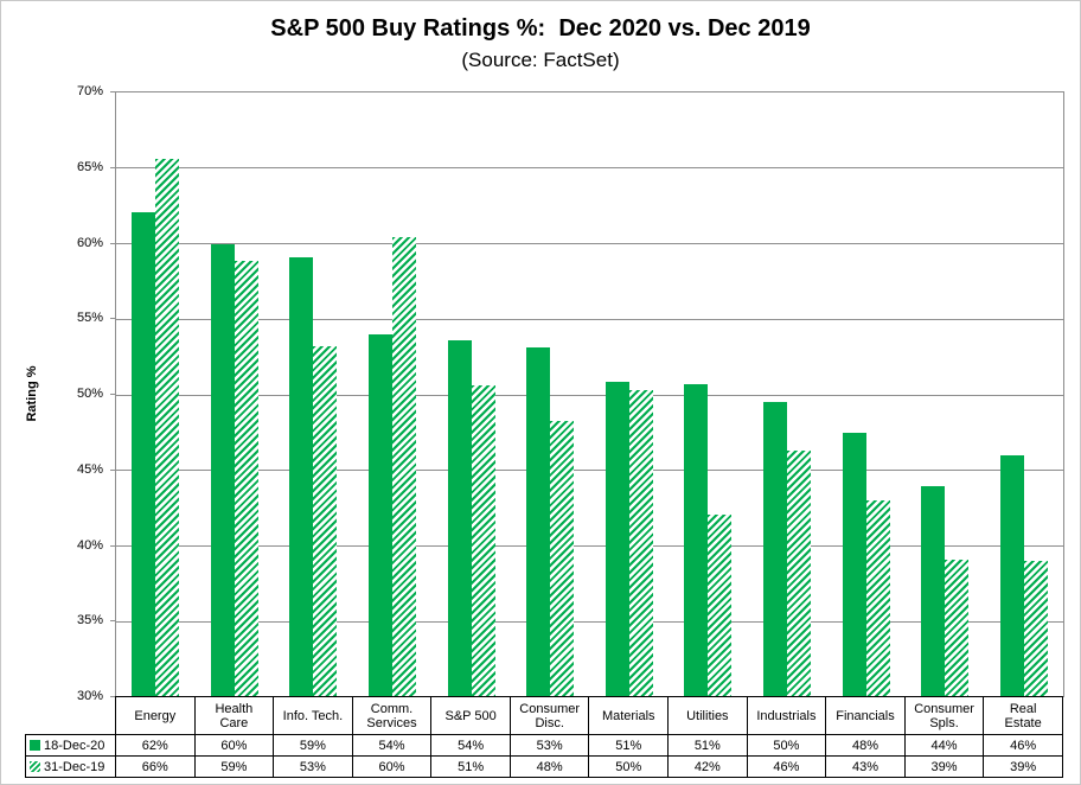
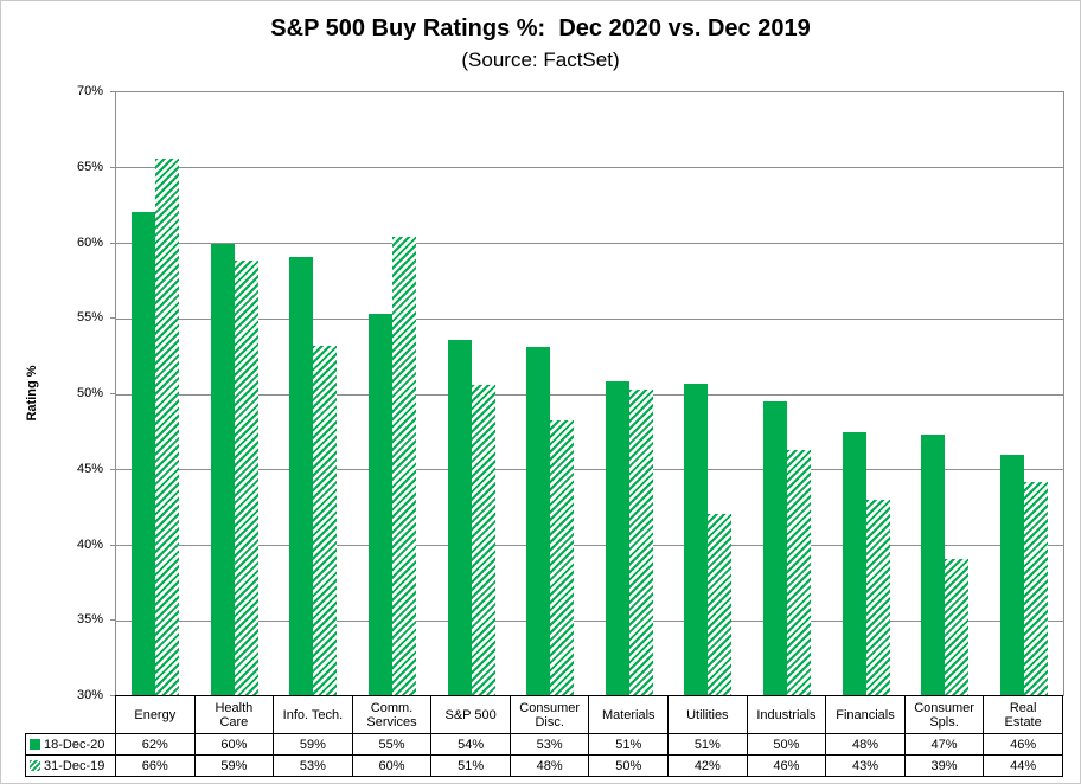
18-Dec-20/Comm. Services: 54% -> 55%
18-Dec-20/Consumer Spls.: 44% -> 47%
31-Dec-19/Real Estate: 39% -> 44%
